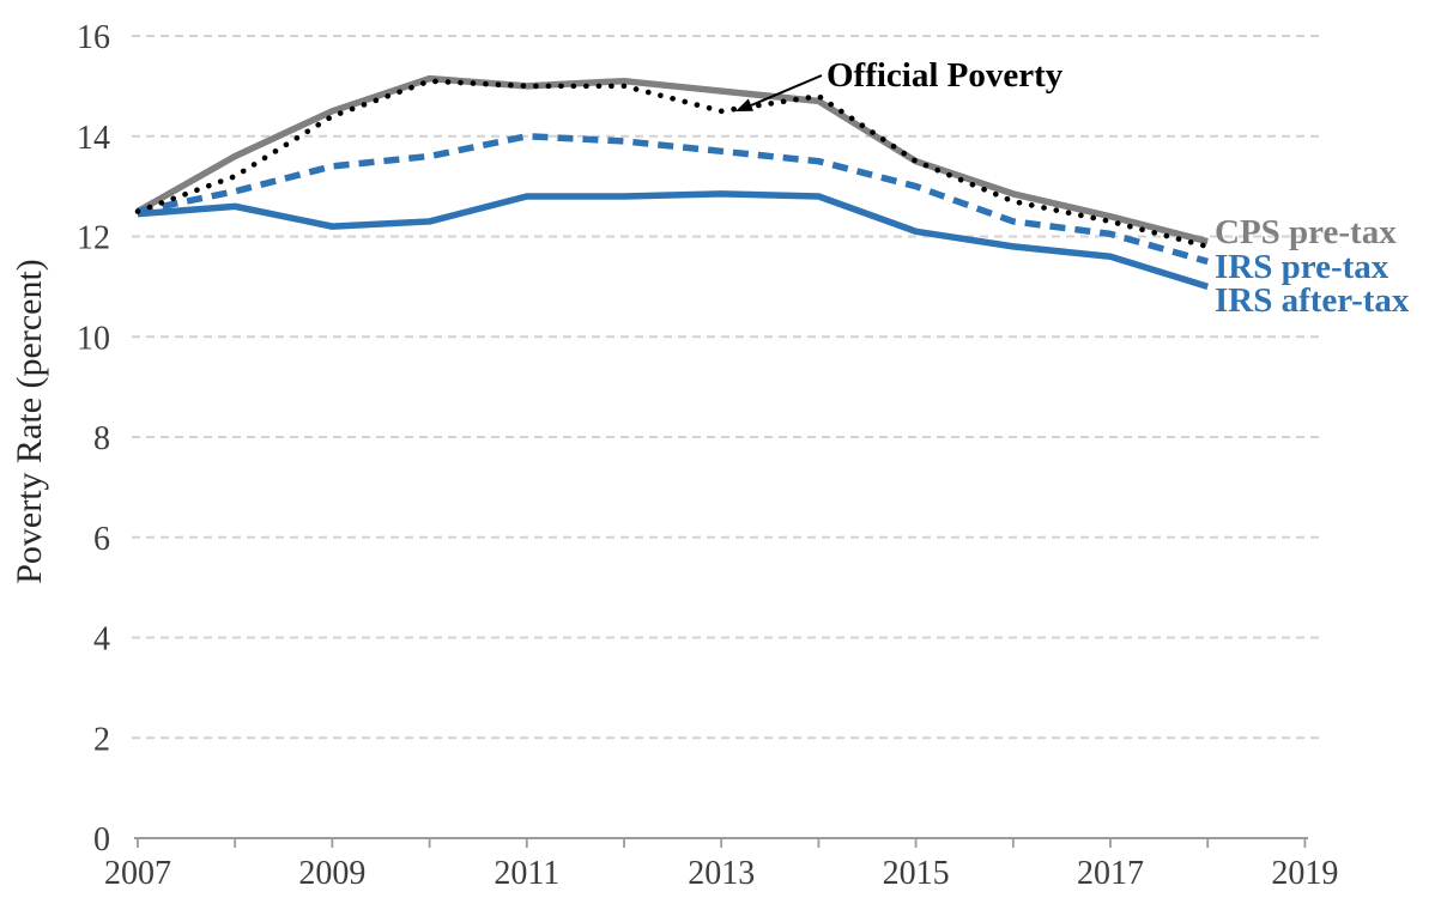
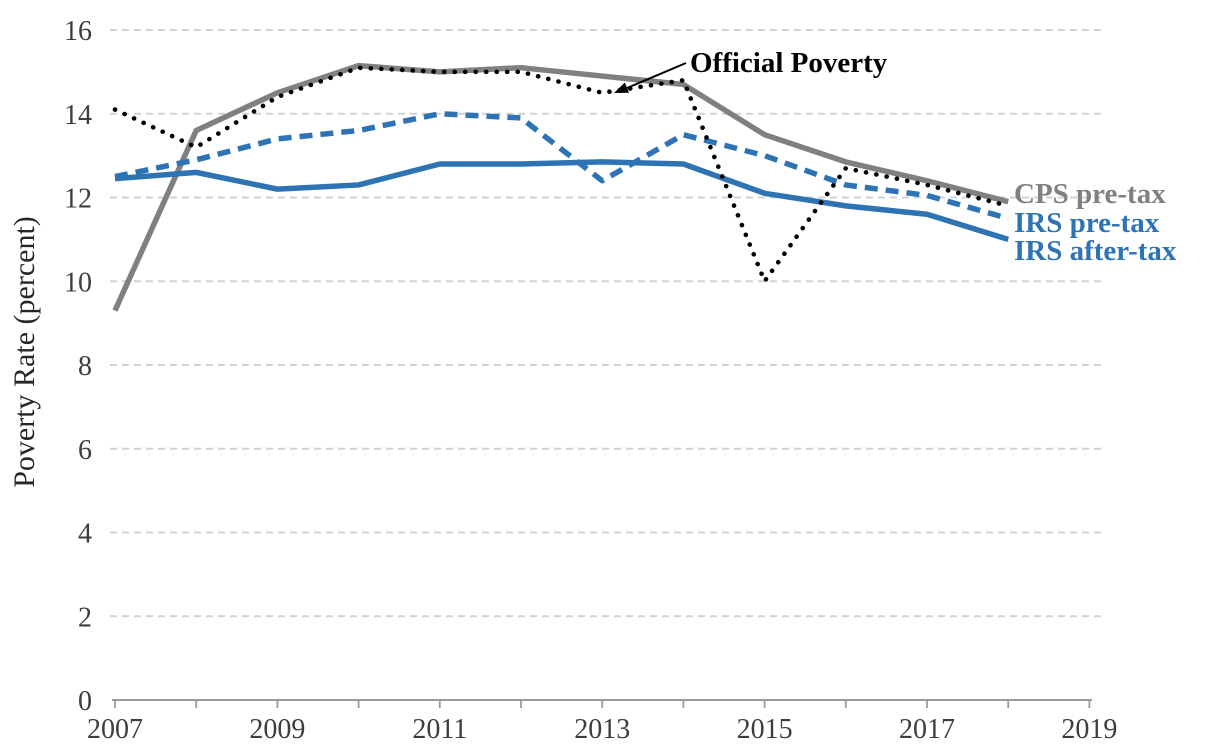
Official Poverty/2007: 12.5 -> 14.1
CPS pre-tax/2007: 12.5 -> 9.3
IRS pre-tax/2013: 13.7 -> 12.4
Official Poverty/2015: 13.5 -> 10.0
